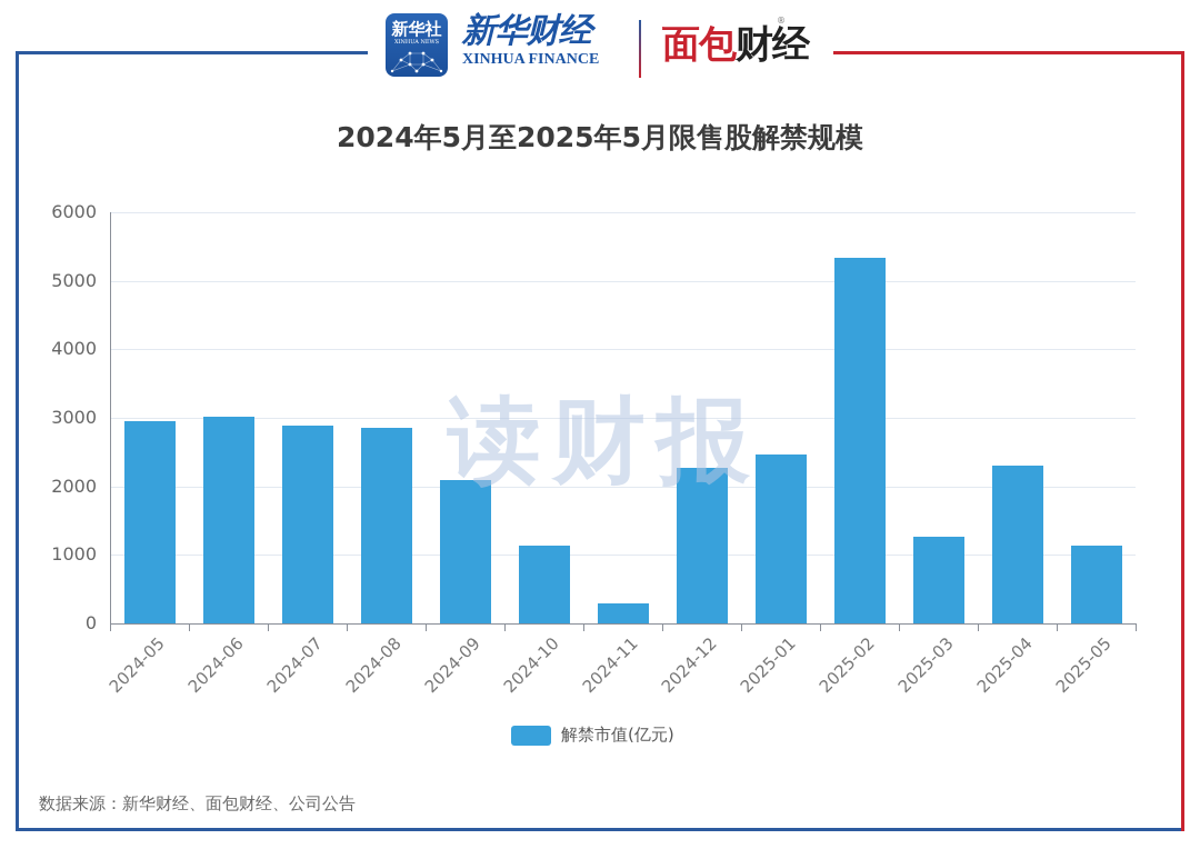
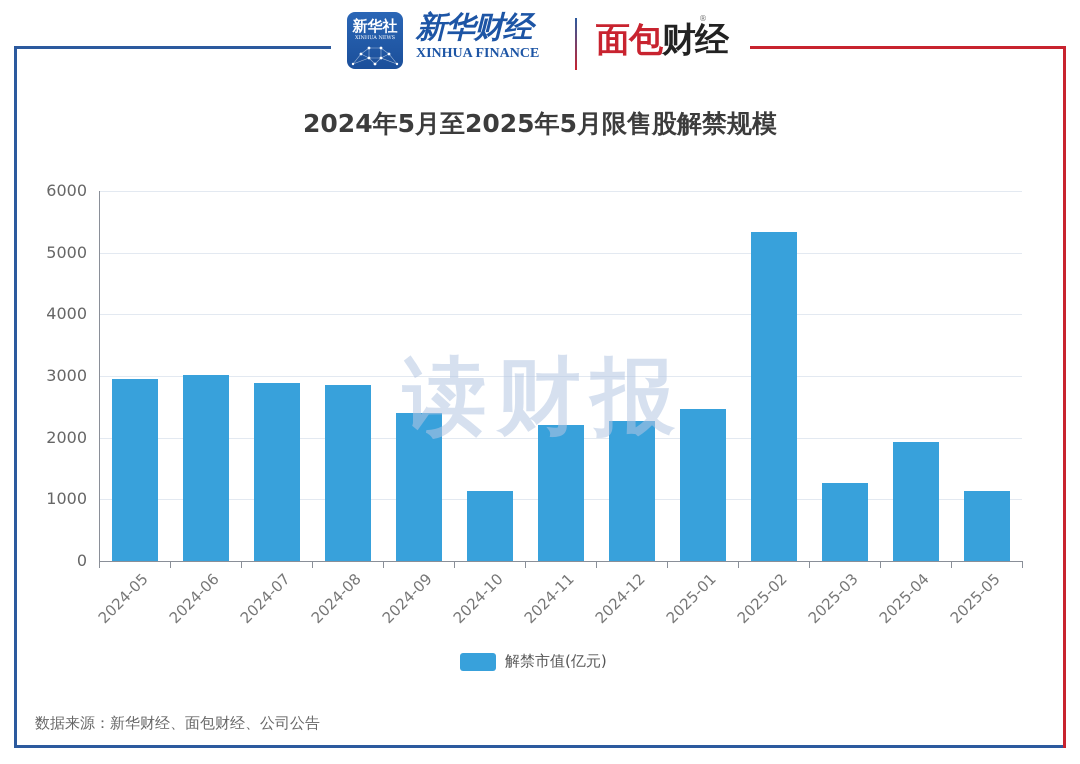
2024-09: 2100 -> 2400
2024-11: 300 -> 2200
2025-04: 2300 -> 1900
